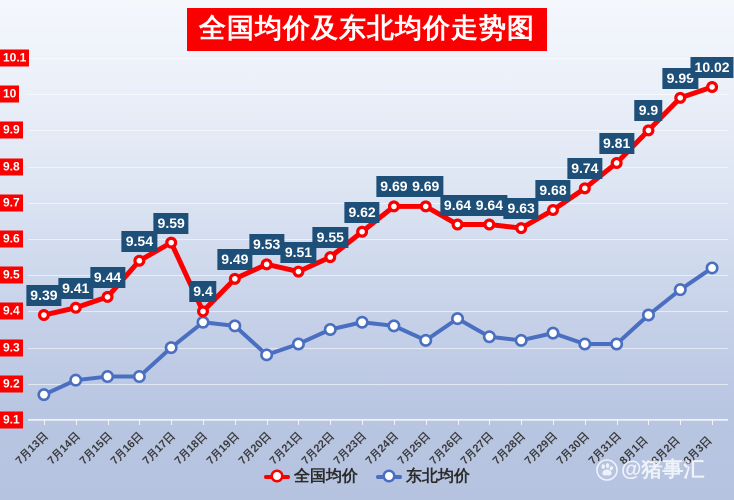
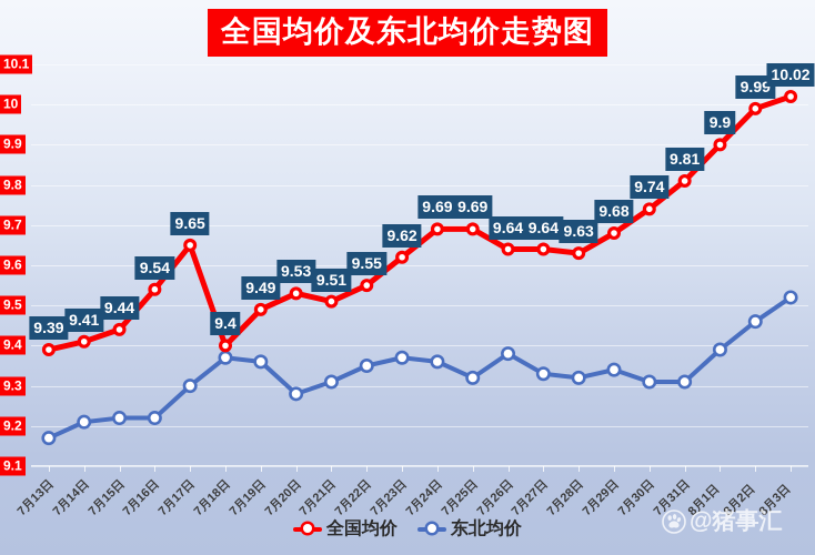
全国均价/7月17日: 9.59 -> 9.65
